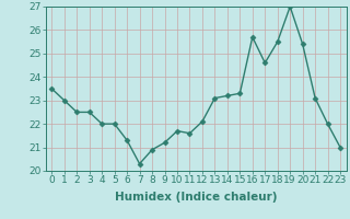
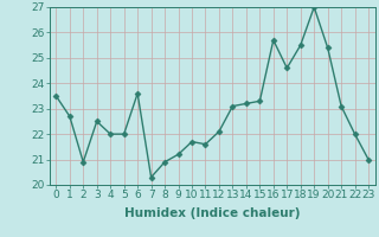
1: 23.0 -> 22.7
2: 22.5 -> 20.9
6: 21.3 -> 23.6
